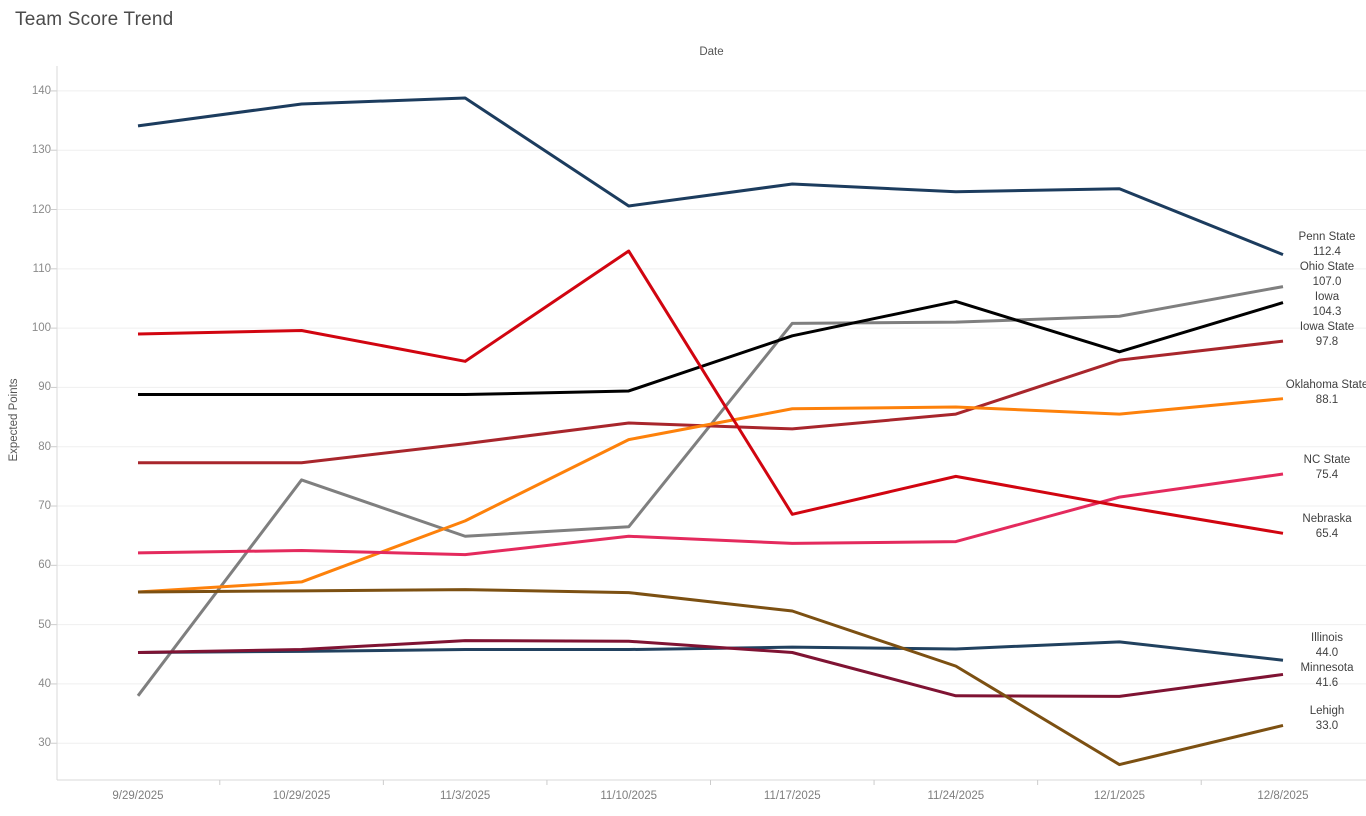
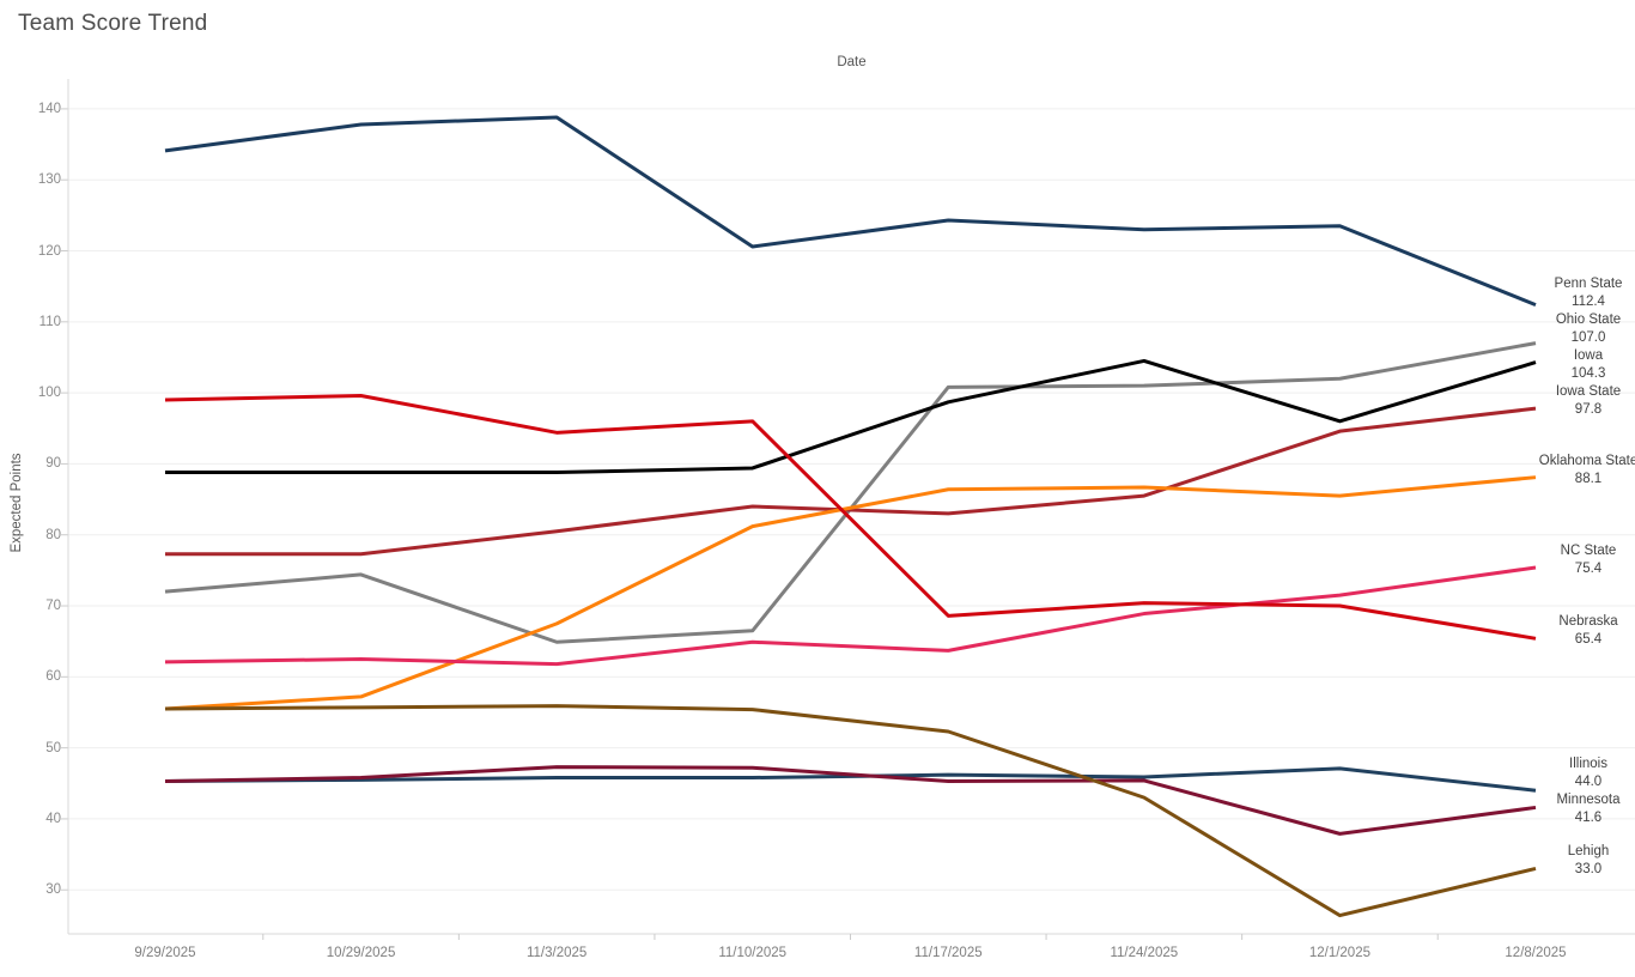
Ohio State/9/29/2025: 38 -> 72
Nebraska/11/10/2025: 113 -> 96
NC State/11/24/2025: 64 -> 69
Nebraska/11/24/2025: 75 -> 70
Minnesota/11/24/2025: 38 -> 45
